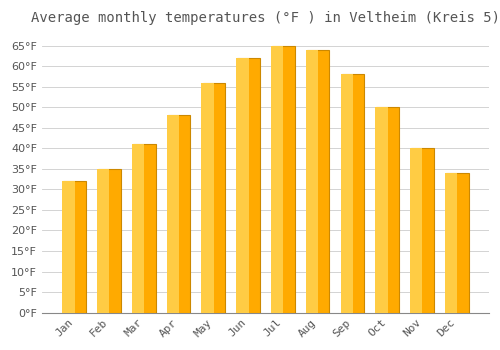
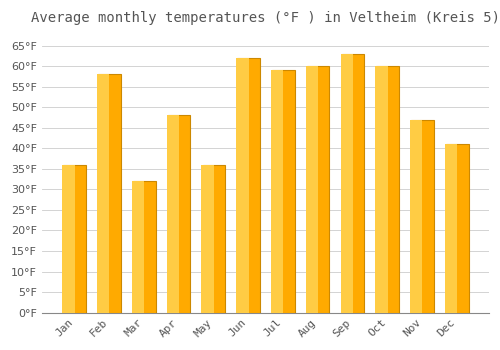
Jan: 32°F -> 36°F
Feb: 35°F -> 58°F
Mar: 41°F -> 32°F
May: 56°F -> 36°F
Jul: 65°F -> 59°F
Aug: 64°F -> 60°F
Sep: 58°F -> 63°F
Oct: 50°F -> 60°F
Nov: 40°F -> 47°F
Dec: 34°F -> 41°F
